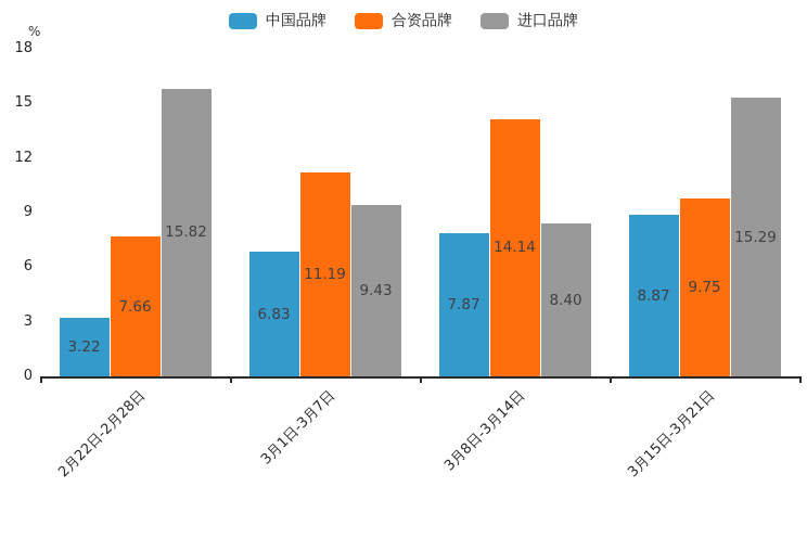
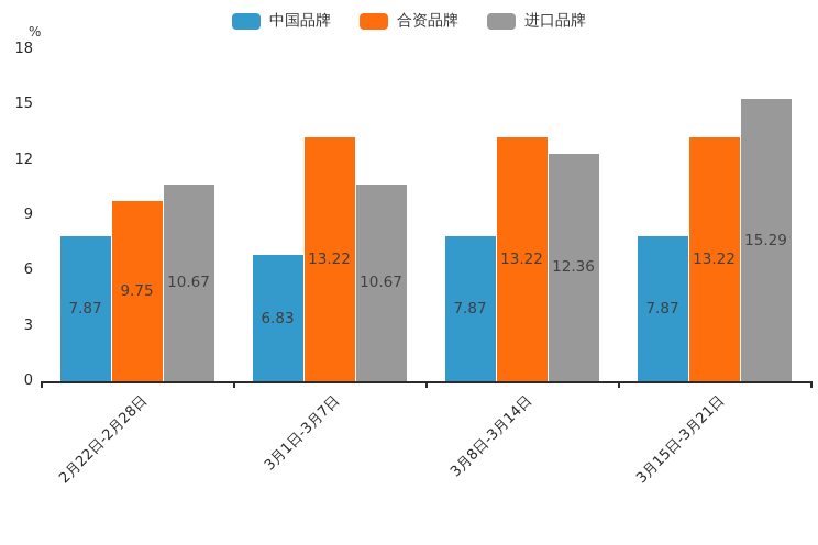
中国品牌/2月22日-2月28日: 3.22 -> 7.87
合资品牌/2月22日-2月28日: 7.66 -> 9.75
进口品牌/2月22日-2月28日: 15.82 -> 10.67
合资品牌/3月1日-3月7日: 11.19 -> 13.22
进口品牌/3月1日-3月7日: 9.43 -> 10.67
合资品牌/3月8日-3月14日: 14.14 -> 13.22
进口品牌/3月8日-3月14日: 8.40 -> 12.36
中国品牌/3月15日-3月21日: 8.87 -> 7.87
合资品牌/3月15日-3月21日: 9.75 -> 13.22
